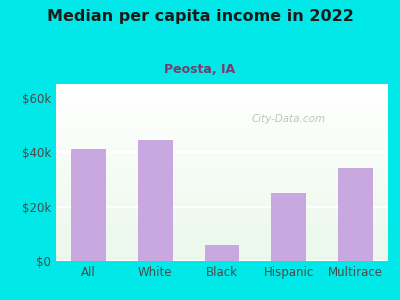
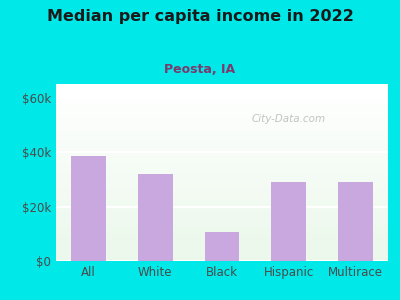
All: $41.0k -> $38.5k
White: $44.5k -> $32.0k
Black: $6.0k -> $10.5k
Hispanic: $25.0k -> $29.0k
Multirace: $34.0k -> $29.0k
